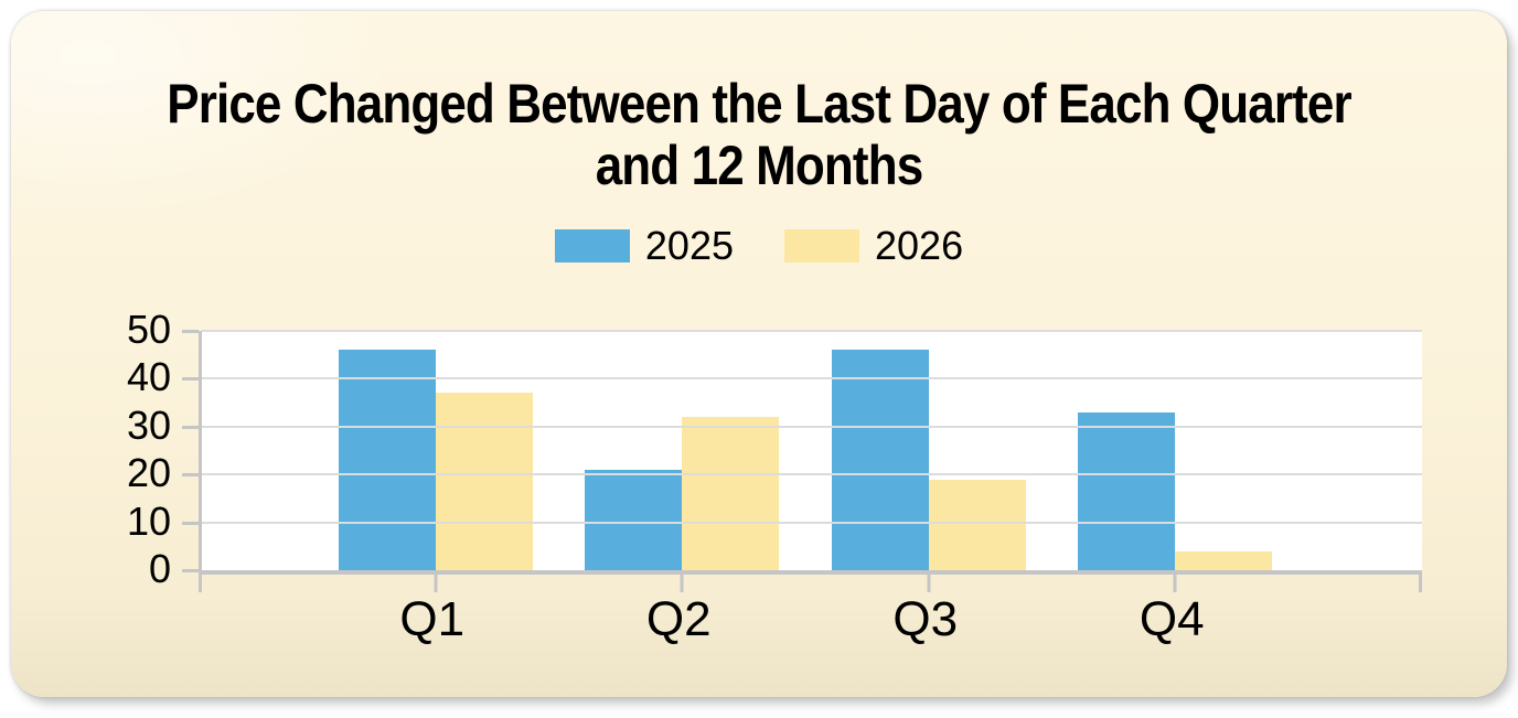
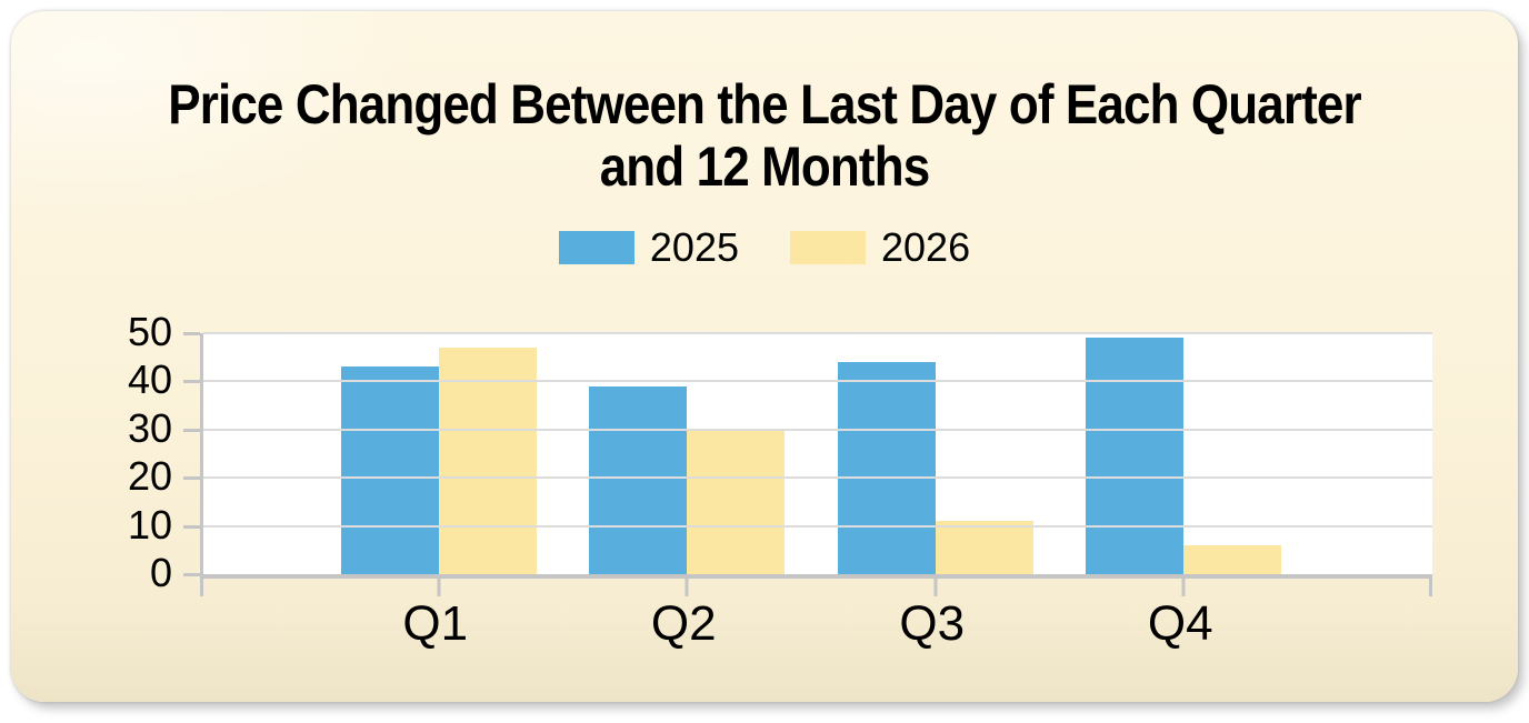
2025/Q1: 46 -> 43
2026/Q1: 37 -> 47
2025/Q2: 21 -> 39
2026/Q2: 32 -> 30
2025/Q3: 46 -> 44
2026/Q3: 19 -> 11
2025/Q4: 33 -> 49
2026/Q4: 4 -> 6
